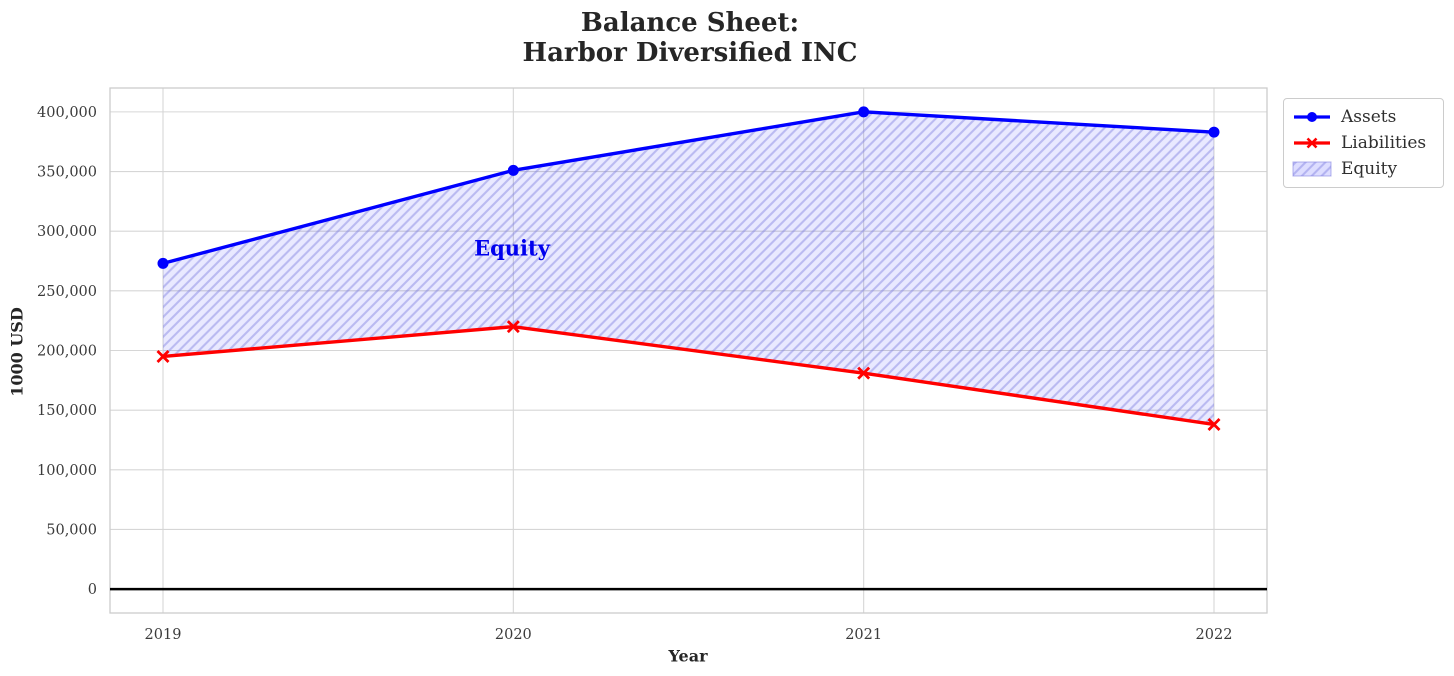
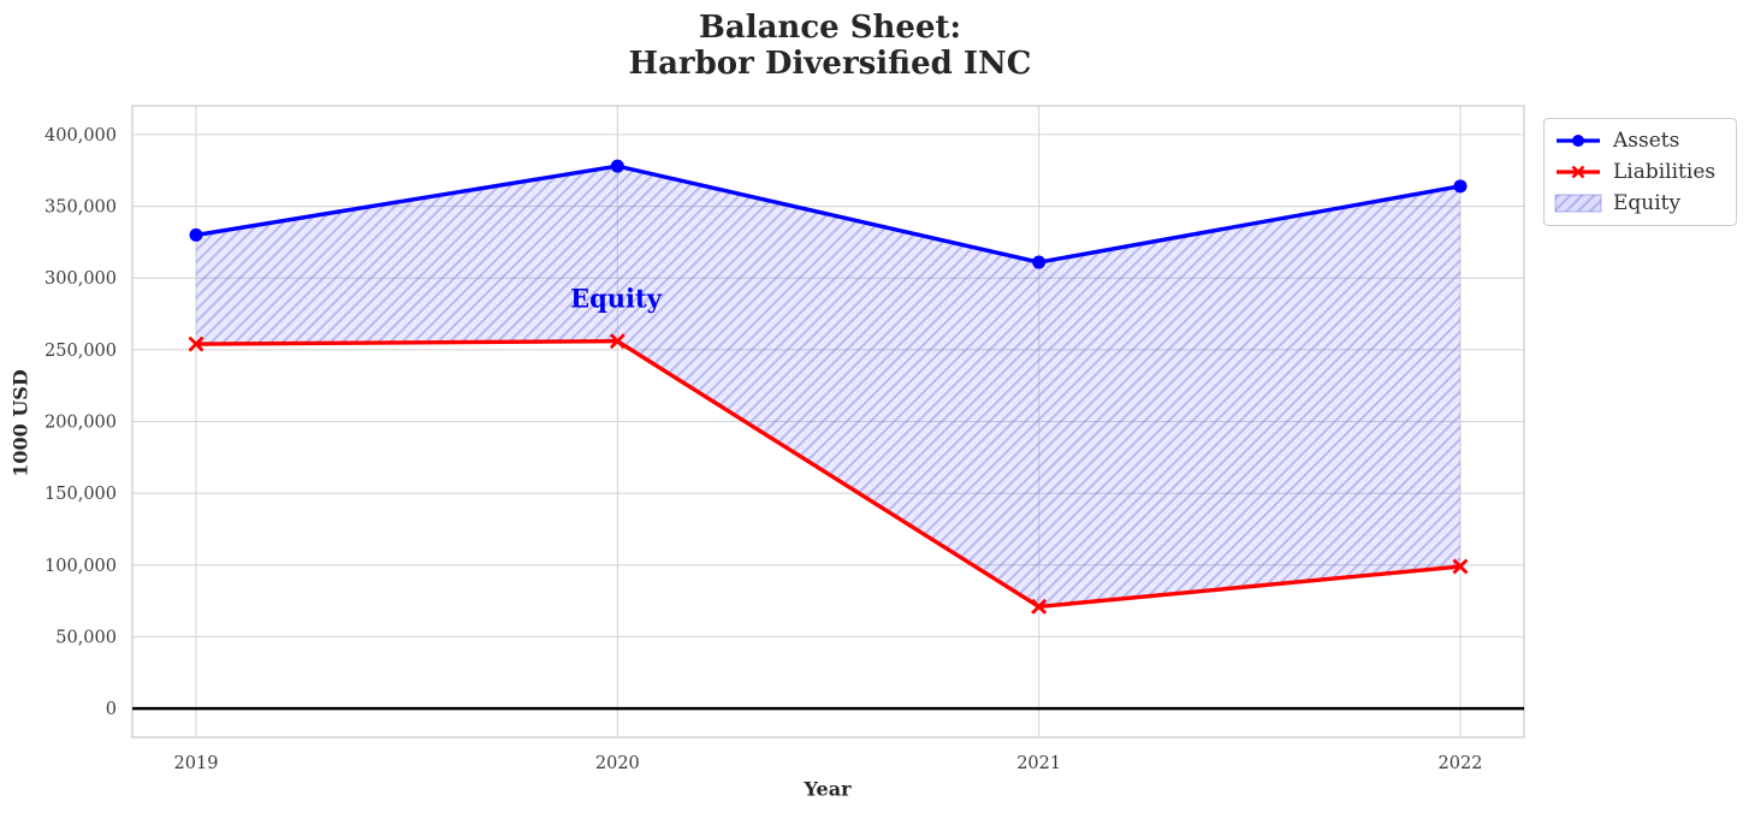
Assets/2019: 273000 -> 330000
Liabilities/2019: 195000 -> 254000
Assets/2020: 351000 -> 378000
Liabilities/2020: 220000 -> 256000
Assets/2021: 400000 -> 311000
Liabilities/2021: 181000 -> 71000
Assets/2022: 383000 -> 364000
Liabilities/2022: 138000 -> 99000
